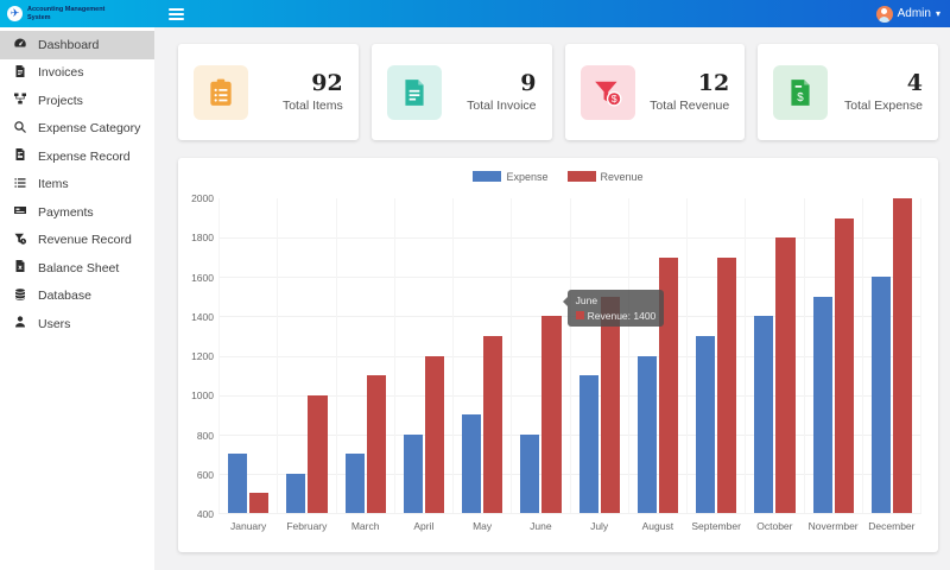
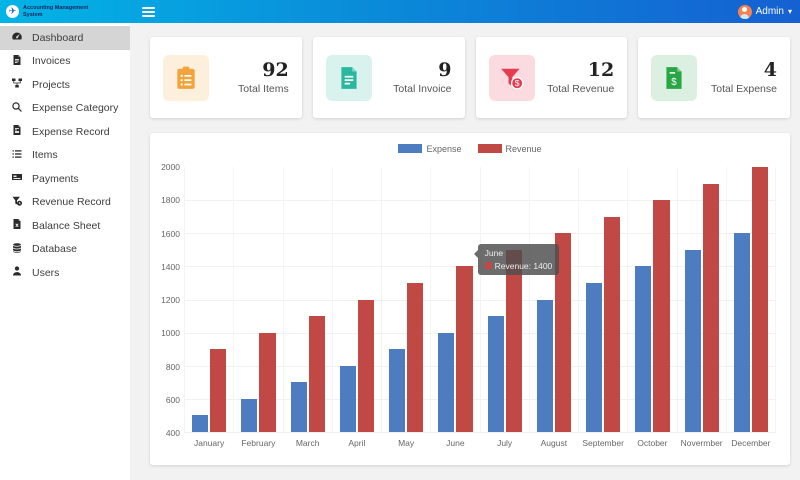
Expense/January: 700 -> 500
Revenue/January: 500 -> 900
Expense/June: 800 -> 1000
Revenue/August: 1700 -> 1600
